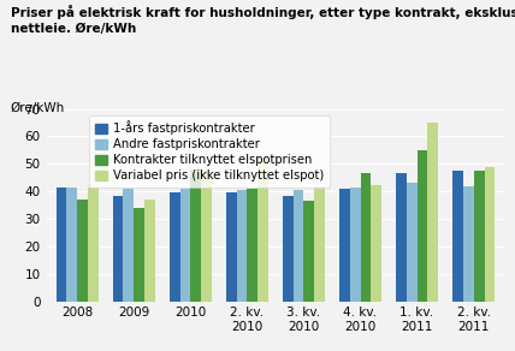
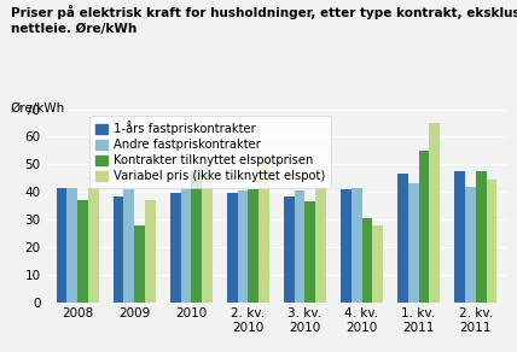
Kontrakter tilknyttet elspotprisen/2009: 34.0 -> 28.0
Kontrakter tilknyttet elspotprisen/4. kv. 2010: 46.5 -> 30.5
Variabel pris (ikke tilknyttet elspot)/4. kv. 2010: 42.5 -> 28.0
Variabel pris (ikke tilknyttet elspot)/2. kv. 2011: 49.0 -> 44.5
